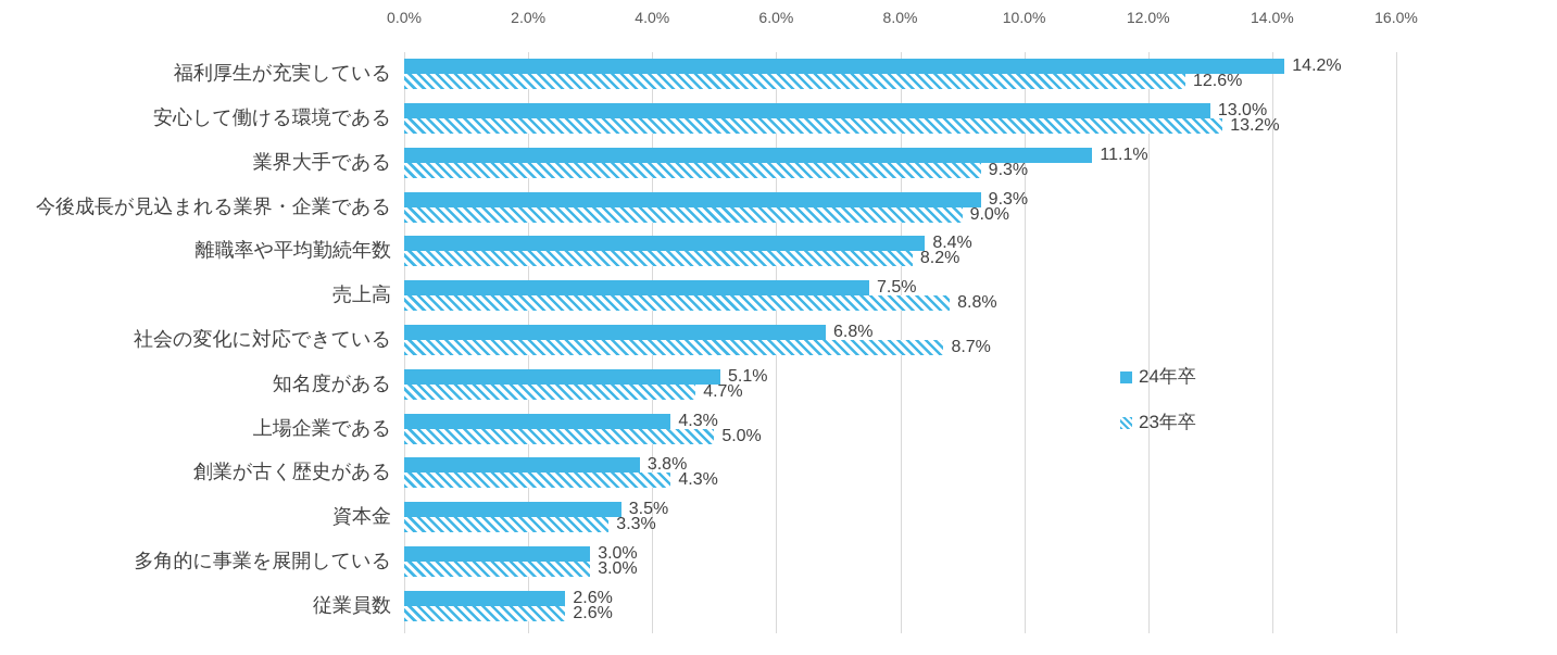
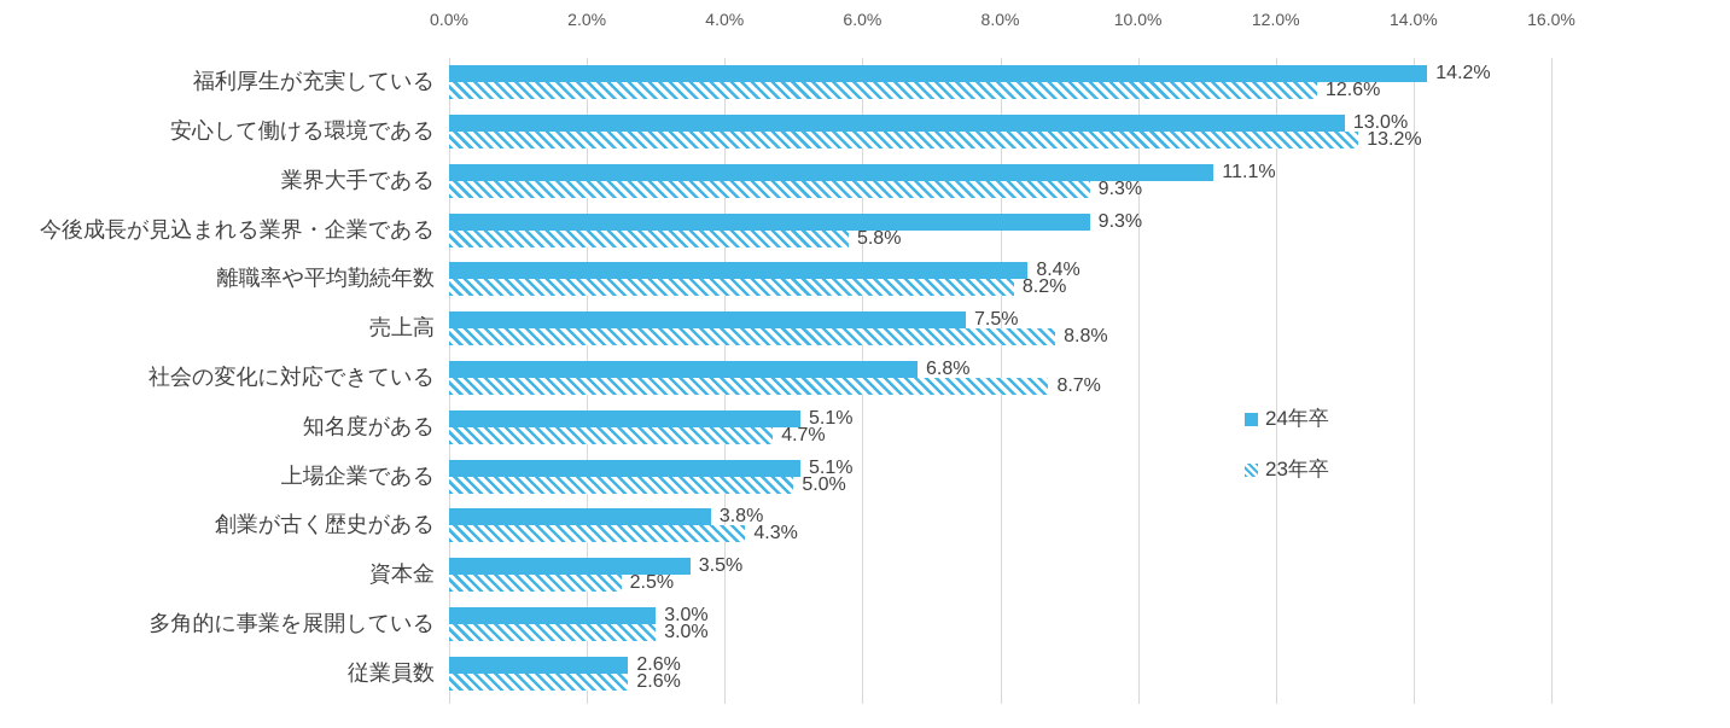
23年卒/今後成長が見込まれる業界・企業である: 9.0% -> 5.8%
24年卒/上場企業である: 4.3% -> 5.1%
23年卒/資本金: 3.3% -> 2.5%
